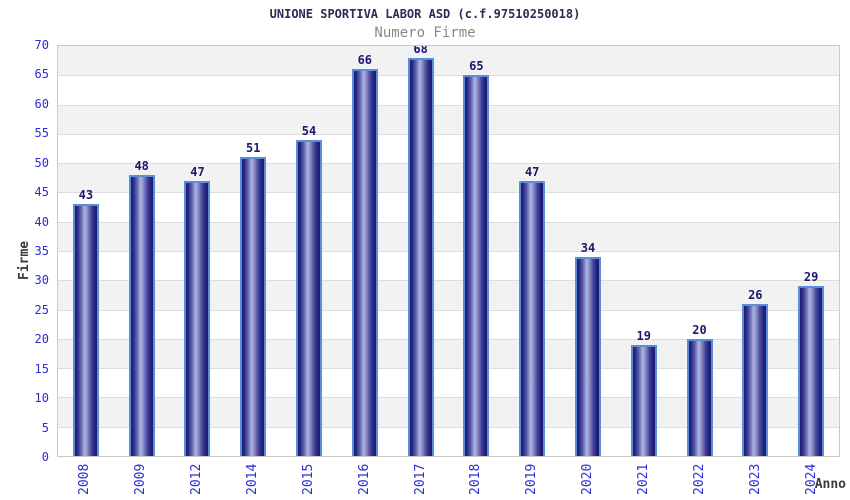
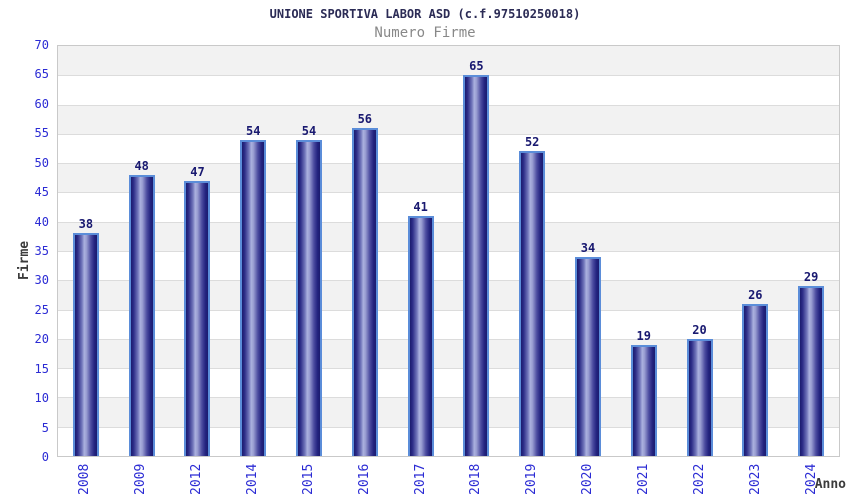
2008: 43 -> 38
2014: 51 -> 54
2016: 66 -> 56
2017: 68 -> 41
2019: 47 -> 52
